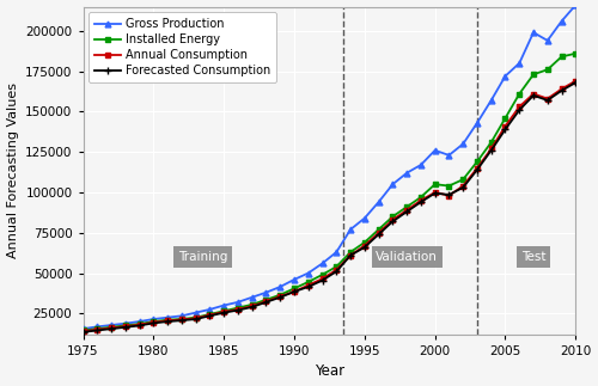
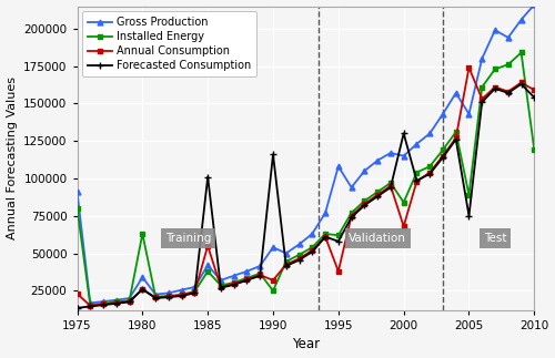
Gross Production/1975: 16000 -> 91000
Installed Energy/1975: 14000 -> 80000
Annual Consumption/1975: 14000 -> 23000
Gross Production/1980: 22000 -> 34000
Installed Energy/1980: 20000 -> 63000
Annual Consumption/1980: 20000 -> 26000
Forecasted Consumption/1980: 19000 -> 26000
Gross Production/1985: 30000 -> 42000
Installed Energy/1985: 26000 -> 38000
Annual Consumption/1985: 26000 -> 55000
Forecasted Consumption/1985: 26000 -> 101000
Gross Production/1990: 46000 -> 54000
Installed Energy/1990: 40000 -> 25000
Annual Consumption/1990: 38000 -> 32000
Forecasted Consumption/1990: 38000 -> 116000
Gross Production/1995: 84000 -> 108000
Installed Energy/1995: 69000 -> 62000
Annual Consumption/1995: 67000 -> 38000
Forecasted Consumption/1995: 66000 -> 58000
Gross Production/2000: 126000 -> 115000
Installed Energy/2000: 105000 -> 84000
Annual Consumption/2000: 100000 -> 68000
Forecasted Consumption/2000: 100000 -> 130000
Gross Production/2005: 172000 -> 143000
Installed Energy/2005: 146000 -> 89000
Annual Consumption/2005: 141000 -> 174000
Forecasted Consumption/2005: 139000 -> 75000
Installed Energy/2010: 186000 -> 119000
Annual Consumption/2010: 169000 -> 159000
Forecasted Consumption/2010: 168000 -> 154000
